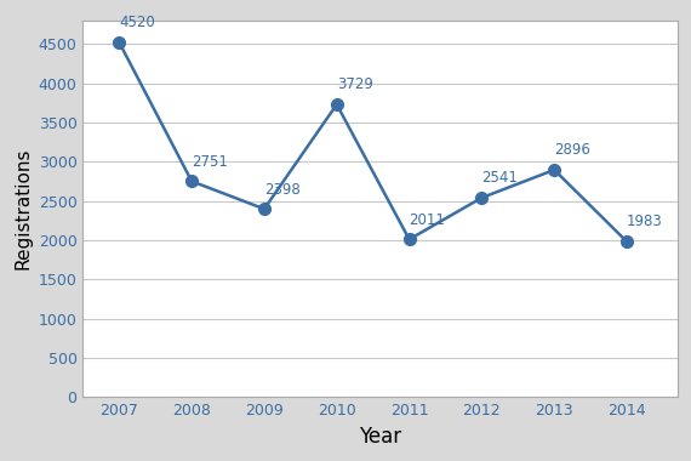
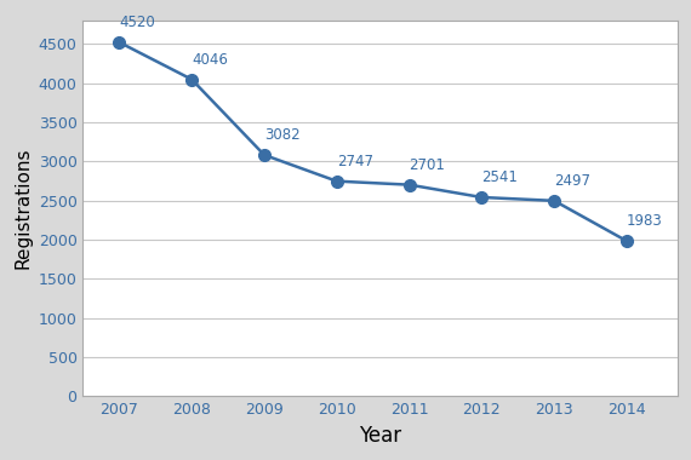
2008: 2751 -> 4046
2009: 2398 -> 3082
2010: 3729 -> 2747
2011: 2011 -> 2701
2013: 2896 -> 2497
